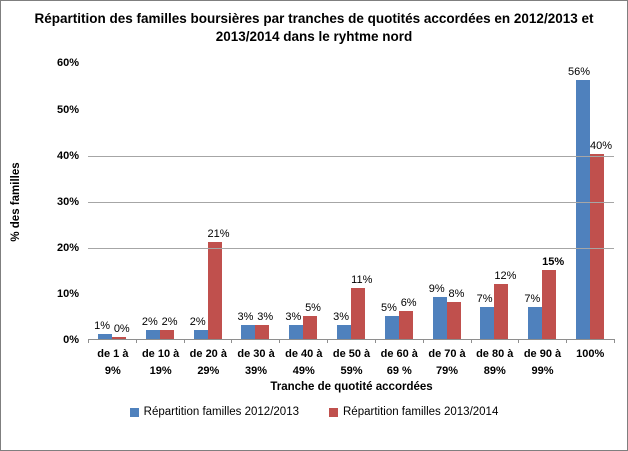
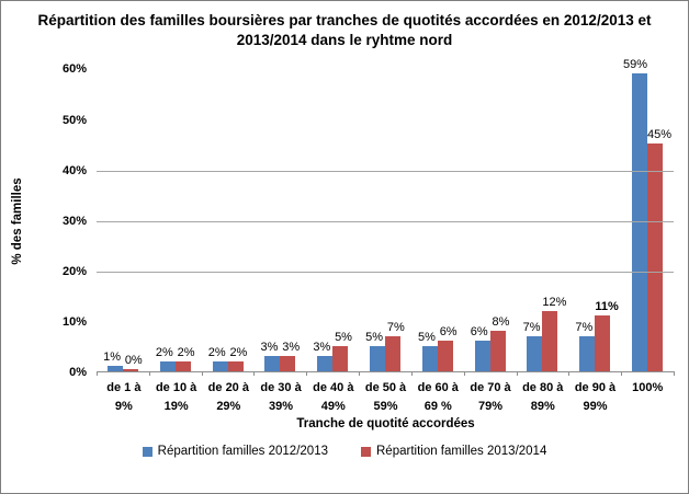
Répartition familles 2013/2014/de 20 à 29%: 21% -> 2%
Répartition familles 2012/2013/de 50 à 59%: 3% -> 5%
Répartition familles 2013/2014/de 50 à 59%: 11% -> 7%
Répartition familles 2012/2013/de 70 à 79%: 9% -> 6%
Répartition familles 2013/2014/de 90 à 99%: 15% -> 11%
Répartition familles 2012/2013/100%: 56% -> 59%
Répartition familles 2013/2014/100%: 40% -> 45%
